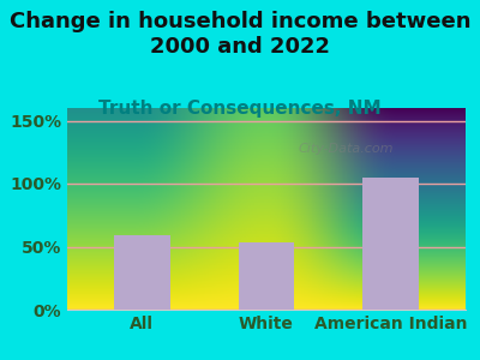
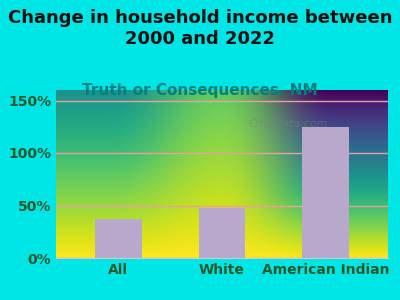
All: 59% -> 37%
White: 53% -> 48%
American Indian: 105% -> 125%
